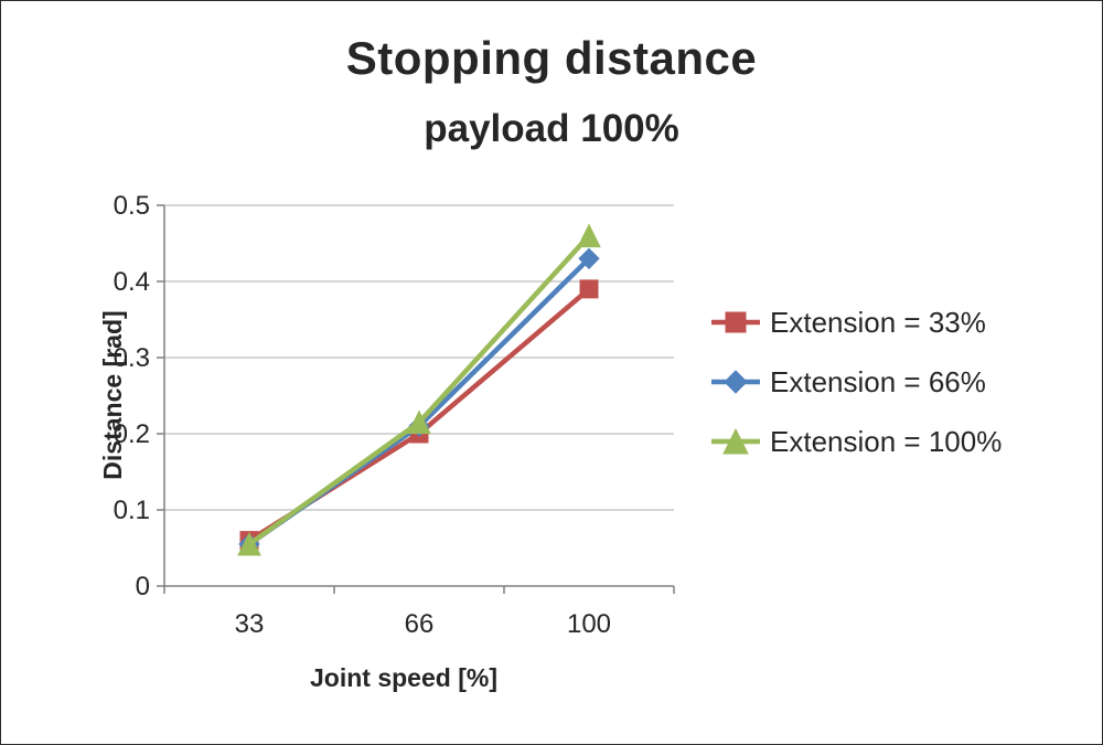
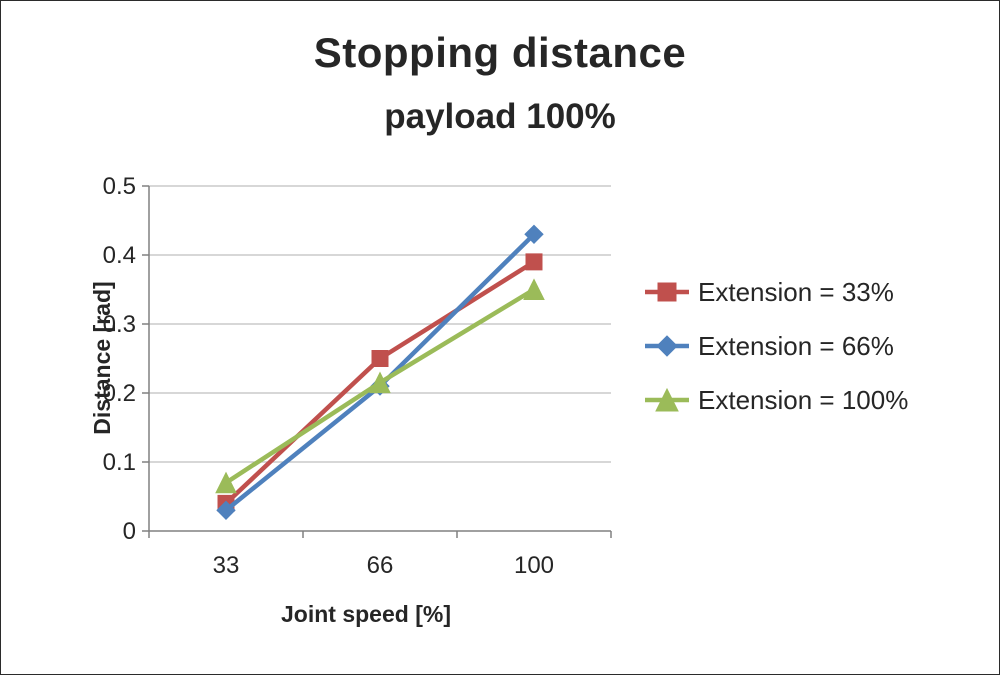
Extension = 33%/33: 0.06 -> 0.04
Extension = 66%/33: 0.06 -> 0.03
Extension = 100%/33: 0.06 -> 0.07
Extension = 33%/66: 0.20 -> 0.25
Extension = 100%/100: 0.46 -> 0.35
